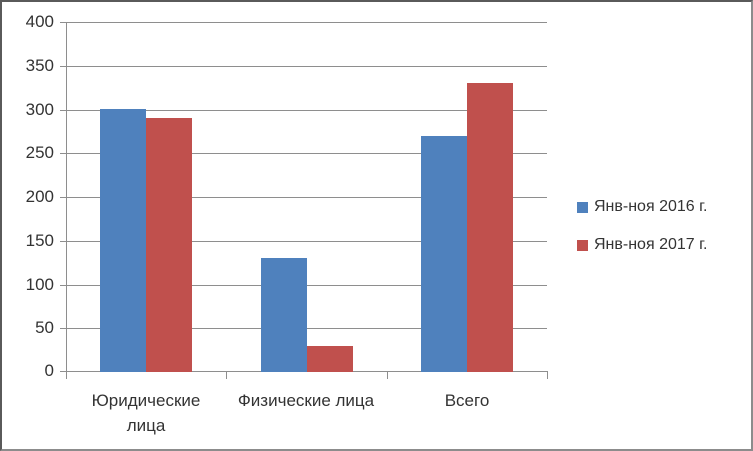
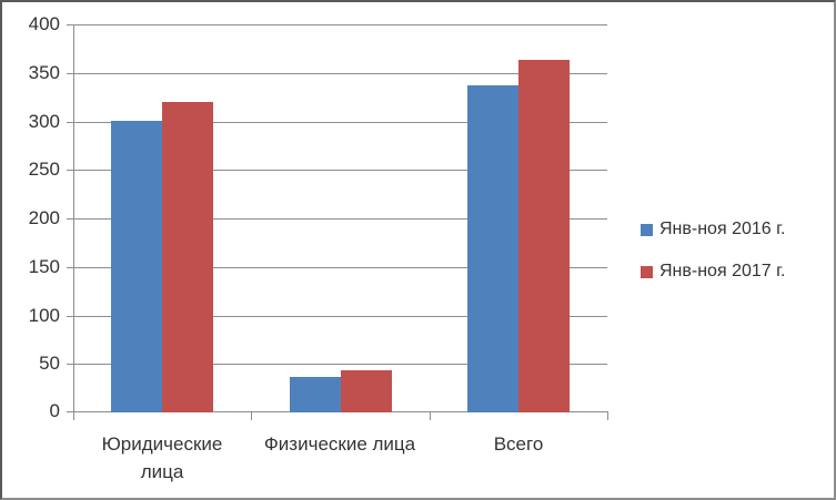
Янв-ноя 2017 г./Юридические лица: 290 -> 320
Янв-ноя 2016 г./Физические лица: 130 -> 40
Янв-ноя 2017 г./Физические лица: 30 -> 40
Янв-ноя 2016 г./Всего: 270 -> 340
Янв-ноя 2017 г./Всего: 330 -> 360
